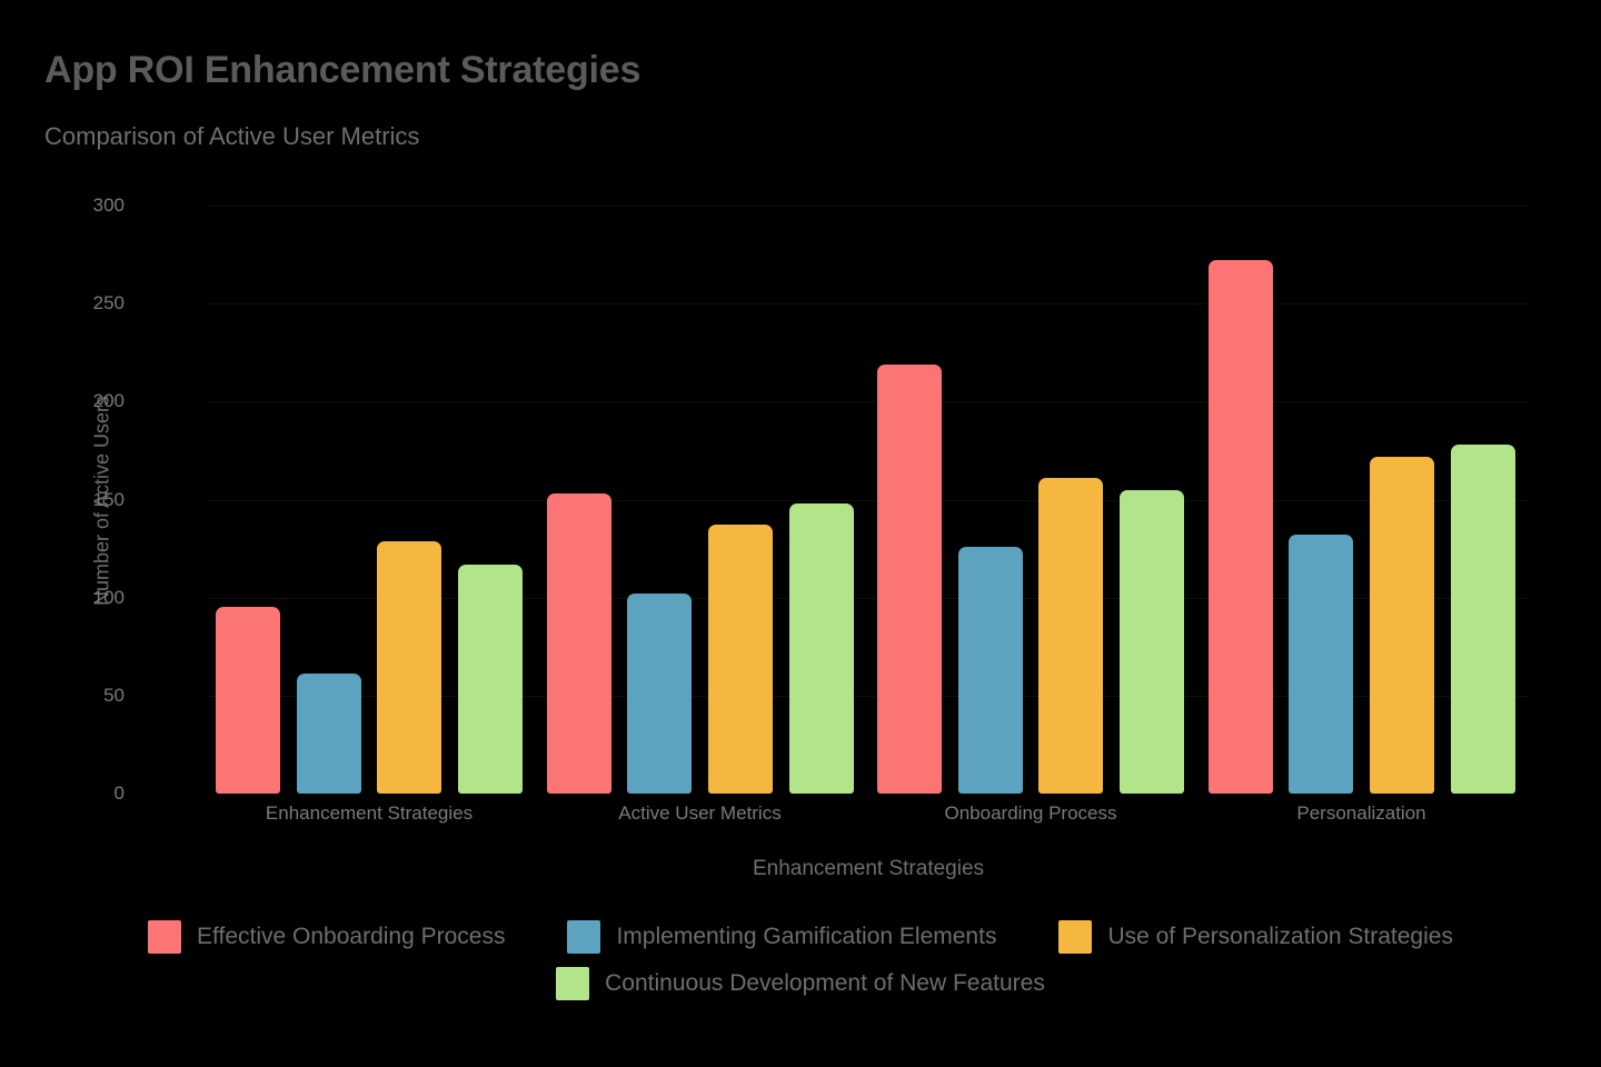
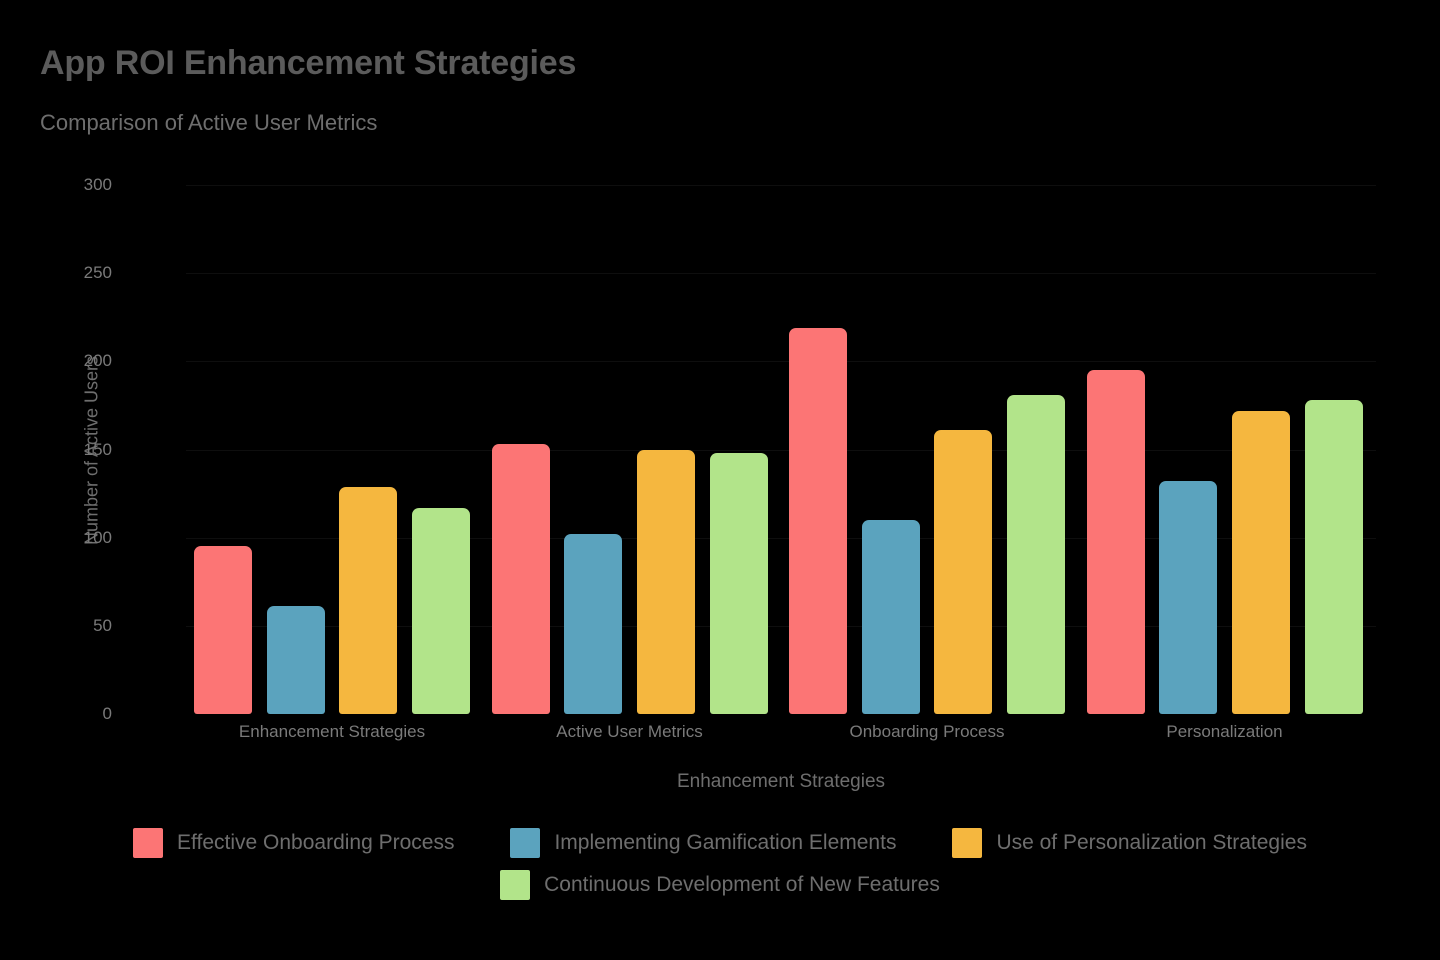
Use of Personalization Strategies/Active User Metrics: 137 -> 150
Implementing Gamification Elements/Onboarding Process: 126 -> 110
Continuous Development of New Features/Onboarding Process: 155 -> 181
Effective Onboarding Process/Personalization: 272 -> 195
